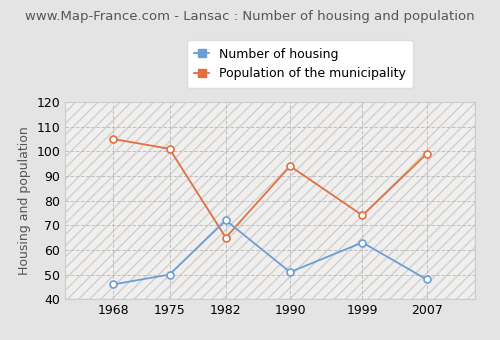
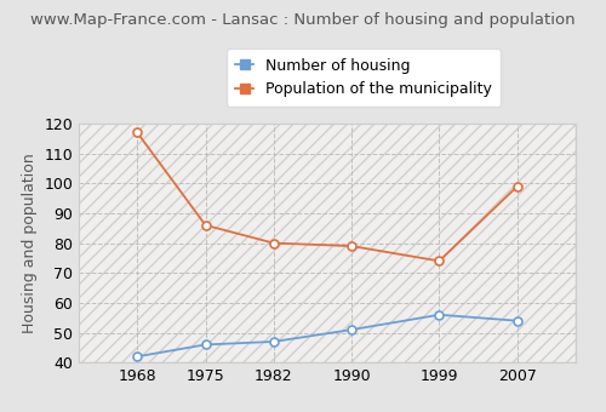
Number of housing/1968: 46 -> 42
Population of the municipality/1968: 105 -> 117
Number of housing/1975: 50 -> 46
Population of the municipality/1975: 101 -> 86
Number of housing/1982: 72 -> 47
Population of the municipality/1982: 65 -> 80
Population of the municipality/1990: 94 -> 79
Number of housing/1999: 63 -> 56
Number of housing/2007: 48 -> 54
